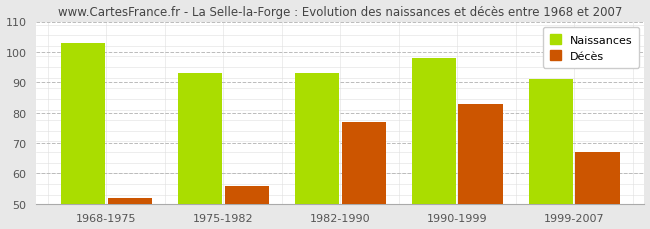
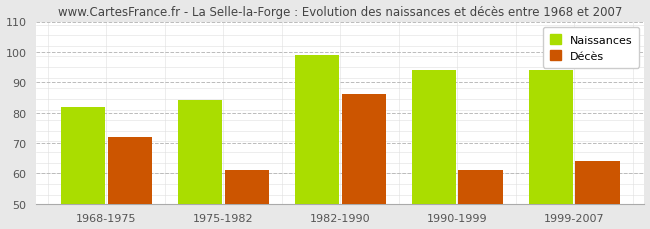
Naissances/1968-1975: 103 -> 82
Décès/1968-1975: 52 -> 72
Naissances/1975-1982: 93 -> 84
Décès/1975-1982: 56 -> 61
Naissances/1982-1990: 93 -> 99
Décès/1982-1990: 77 -> 86
Naissances/1990-1999: 98 -> 94
Décès/1990-1999: 83 -> 61
Naissances/1999-2007: 91 -> 94
Décès/1999-2007: 67 -> 64
